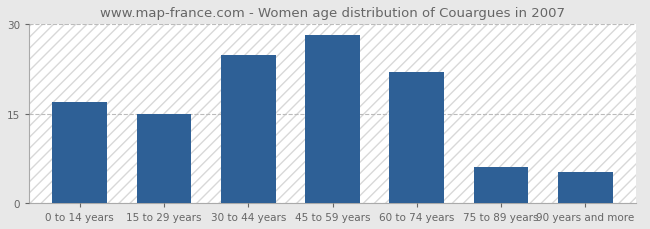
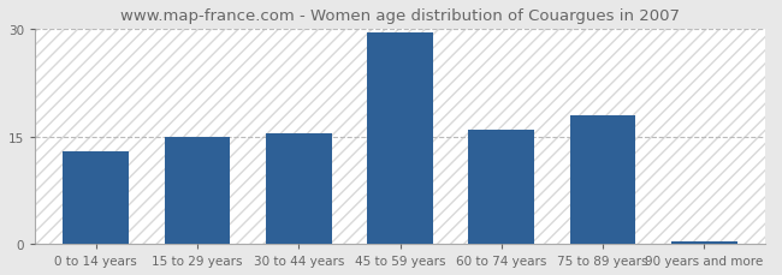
0 to 14 years: 17.0 -> 13.0
30 to 44 years: 24.8 -> 15.5
45 to 59 years: 28.2 -> 29.5
60 to 74 years: 22.0 -> 16.0
75 to 89 years: 6.0 -> 18.0
90 years and more: 5.2 -> 0.3
